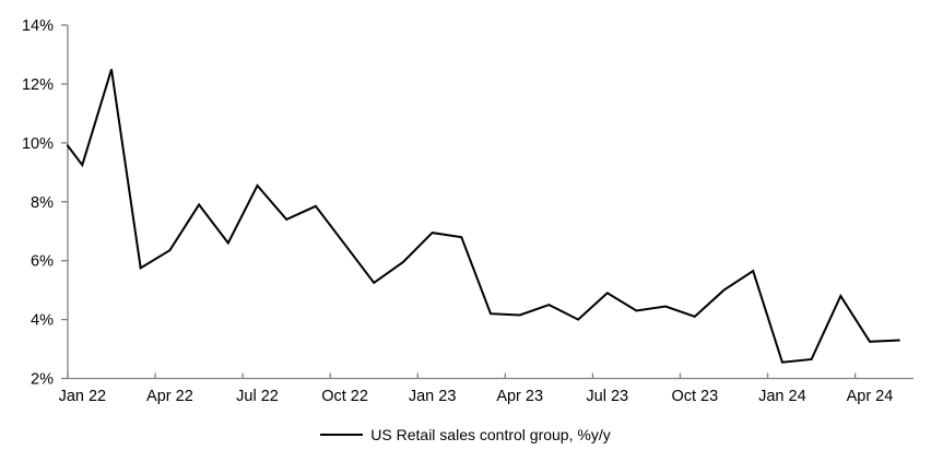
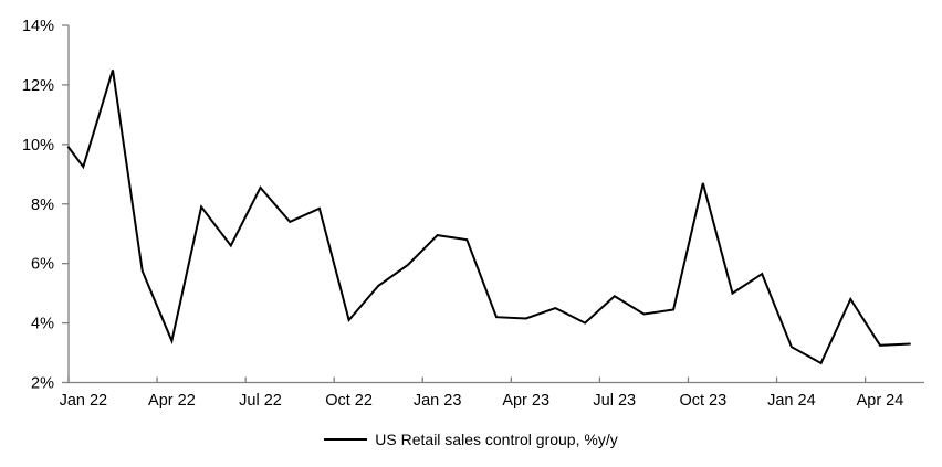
Apr 22: 6.3% -> 3.4%
Oct 22: 6.5% -> 4.1%
Oct 23: 4.1% -> 8.7%
Jan 24: 2.5% -> 3.2%
